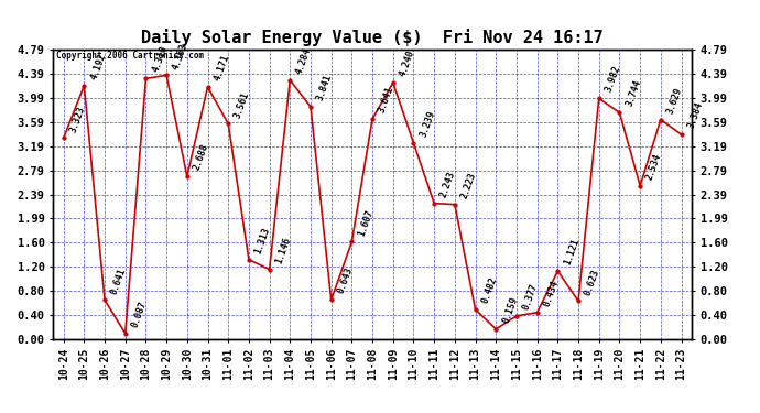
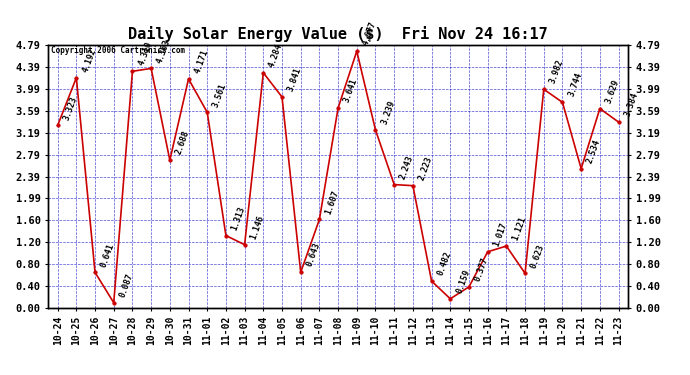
11-09: 4.24 -> 4.68
11-16: 0.434 -> 1.017
